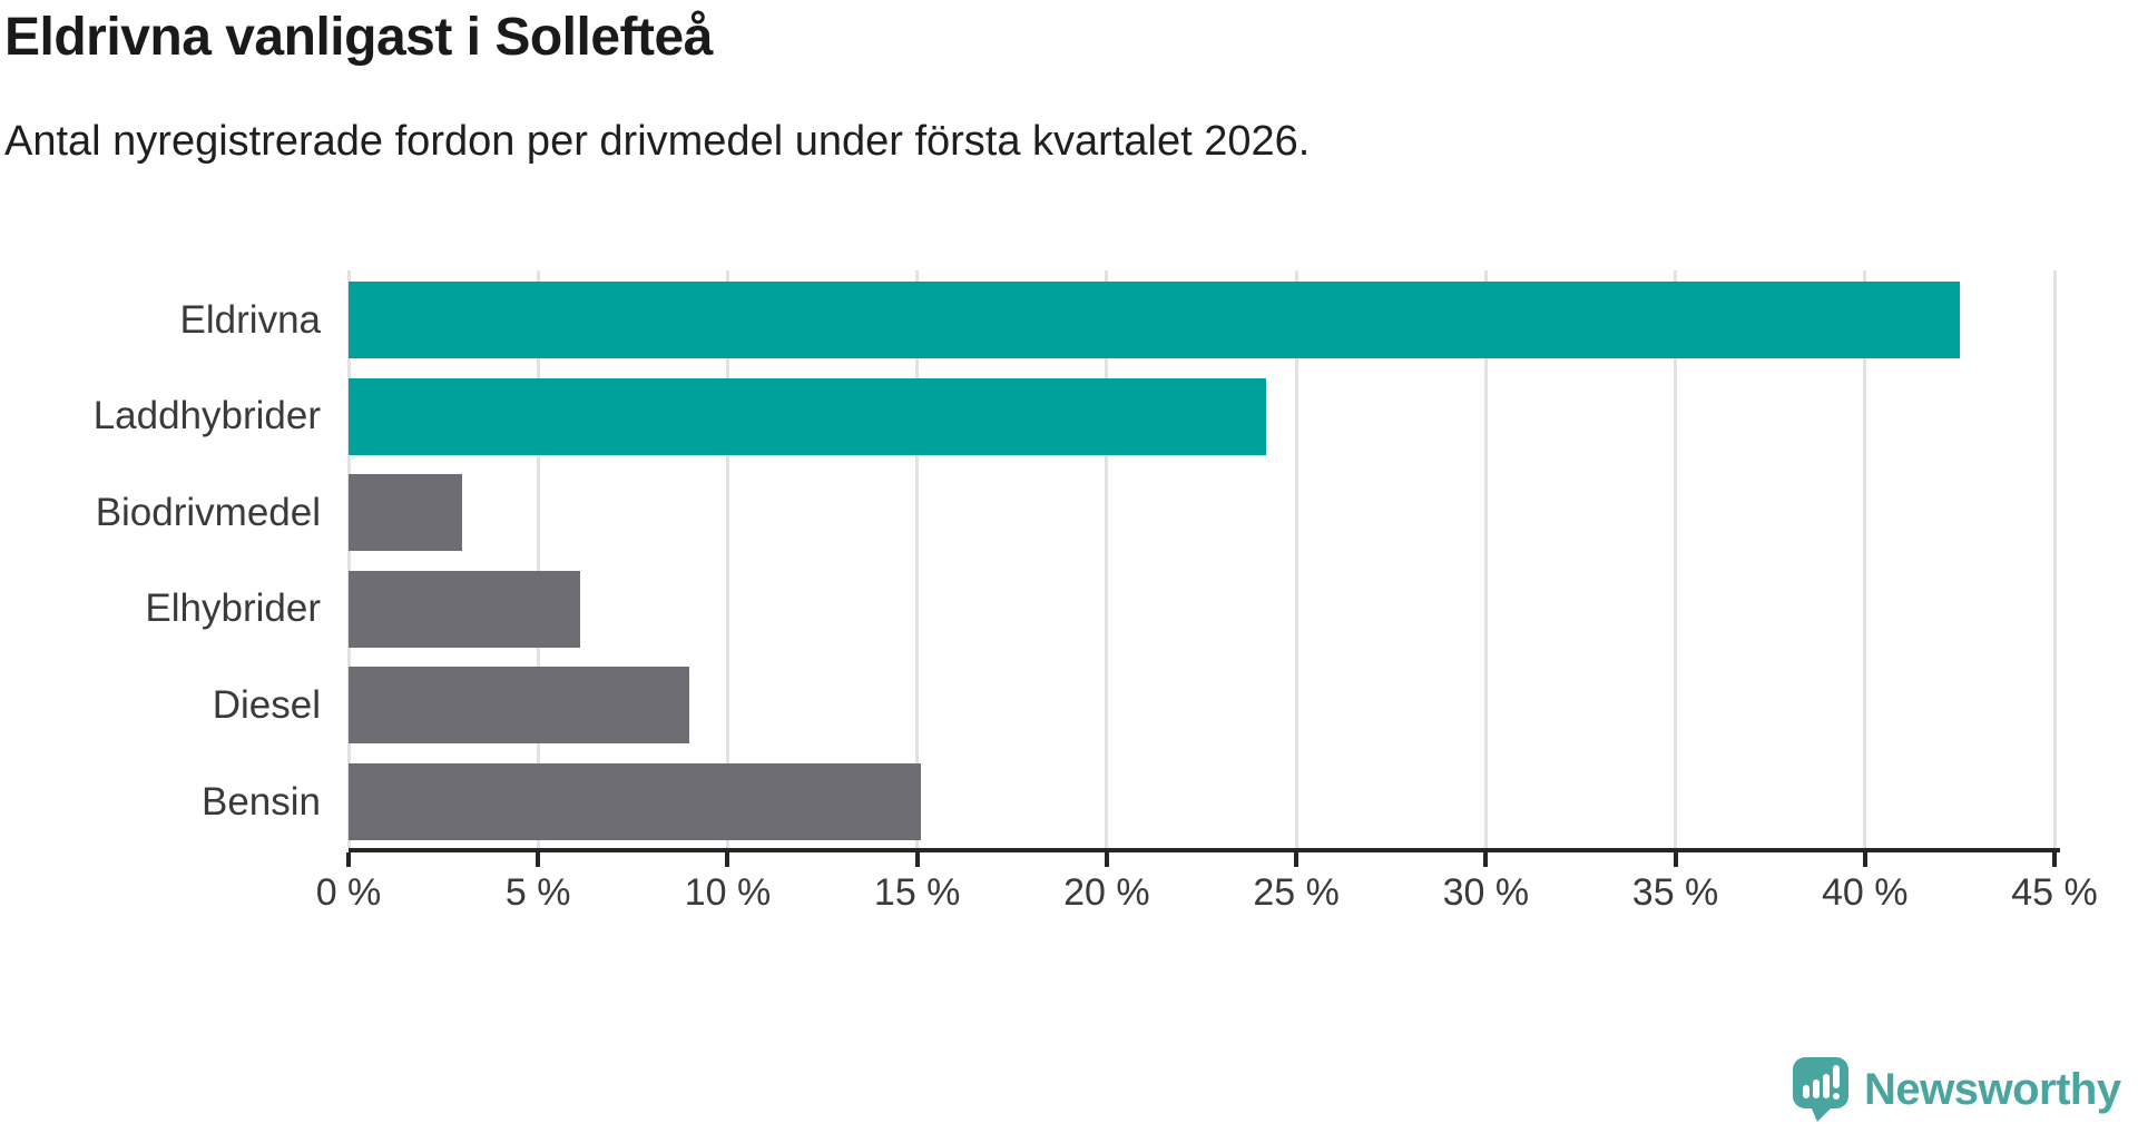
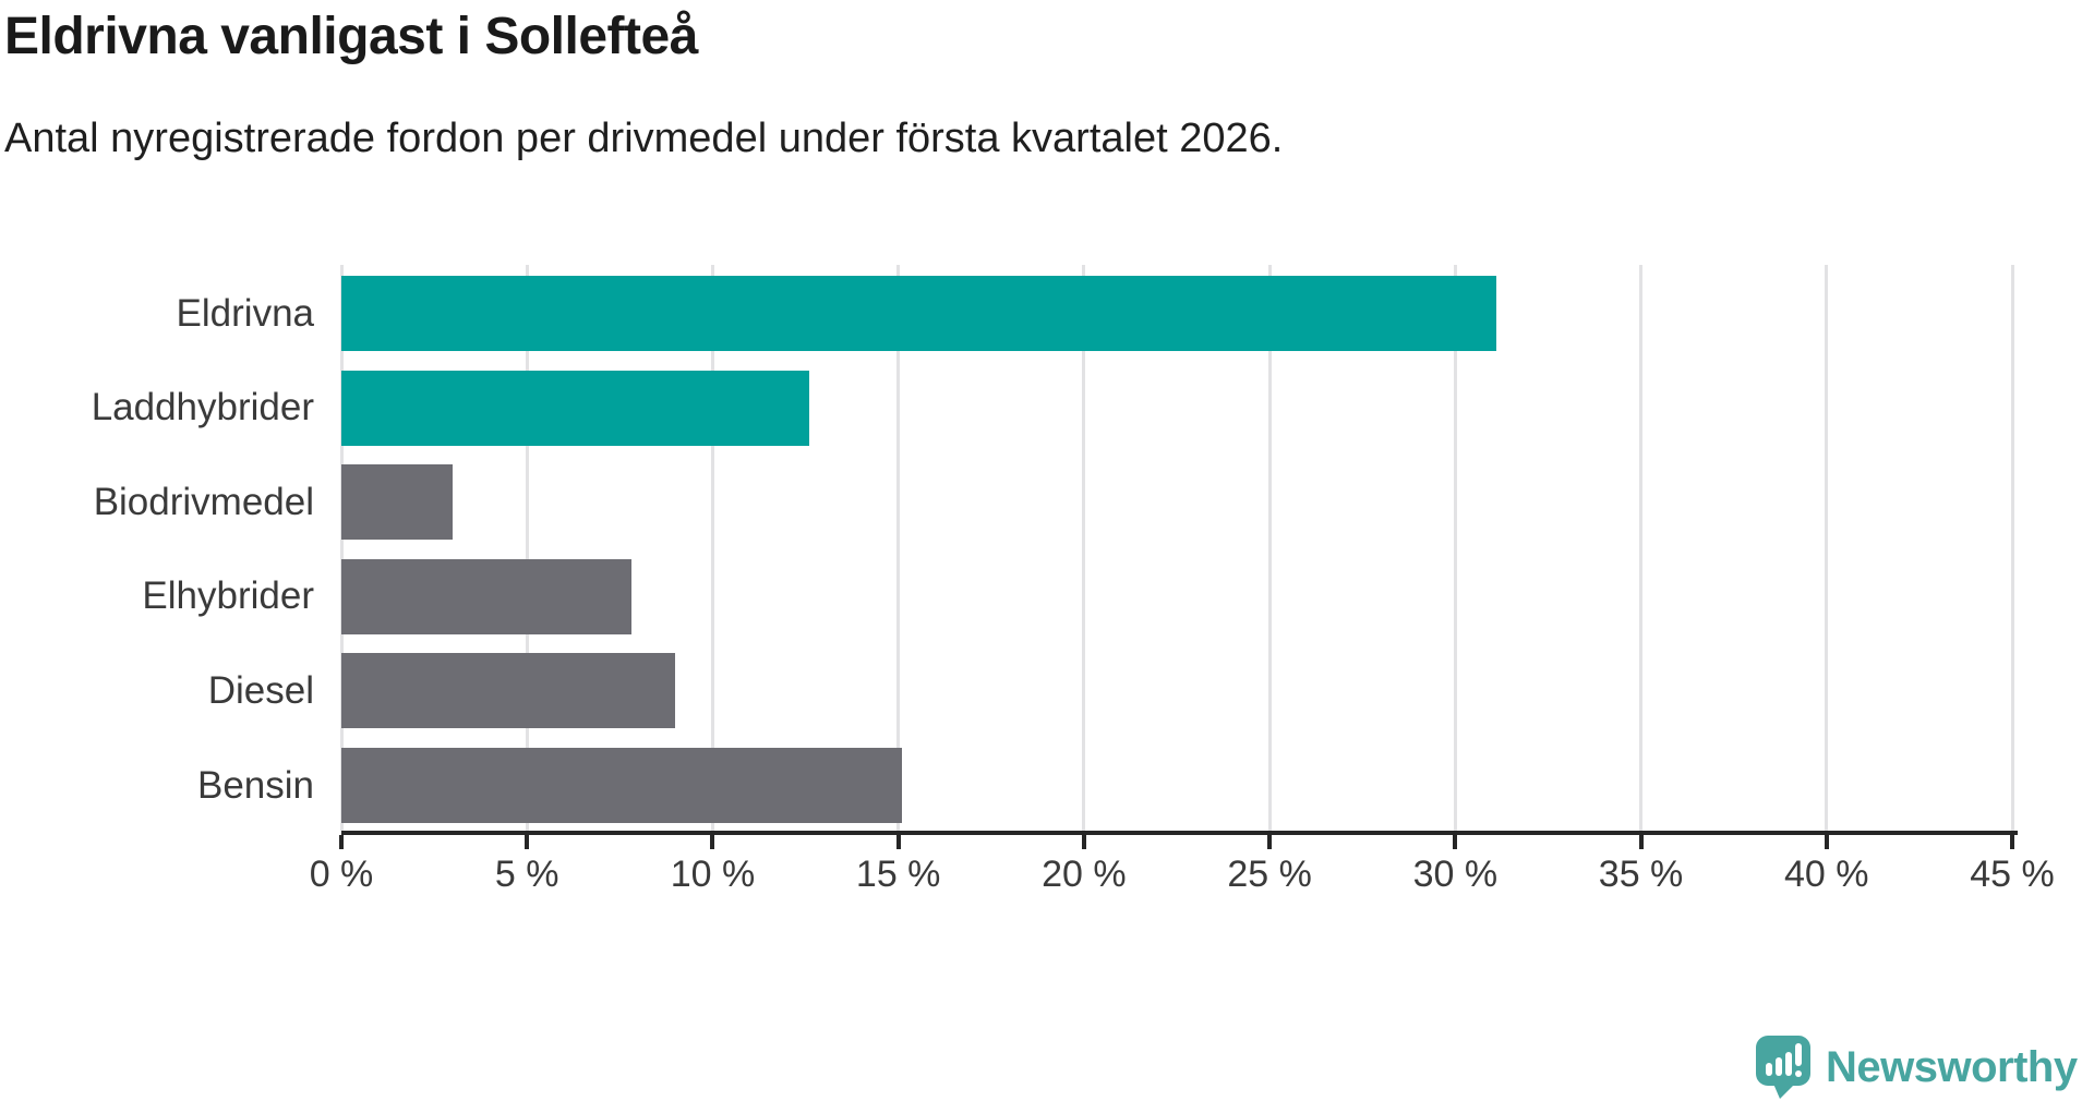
Eldrivna: 42.5% -> 31.1%
Laddhybrider: 24.2% -> 12.6%
Elhybrider: 6.1% -> 7.8%
